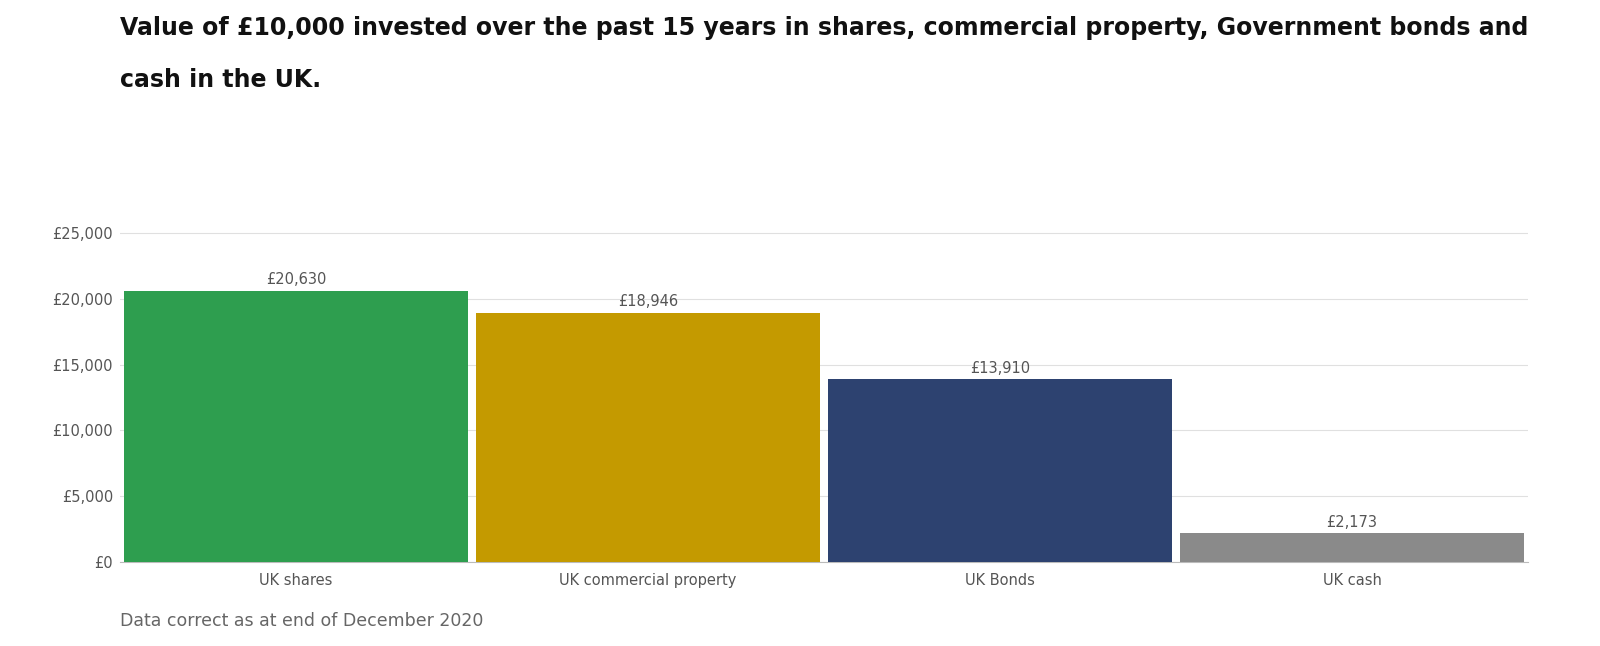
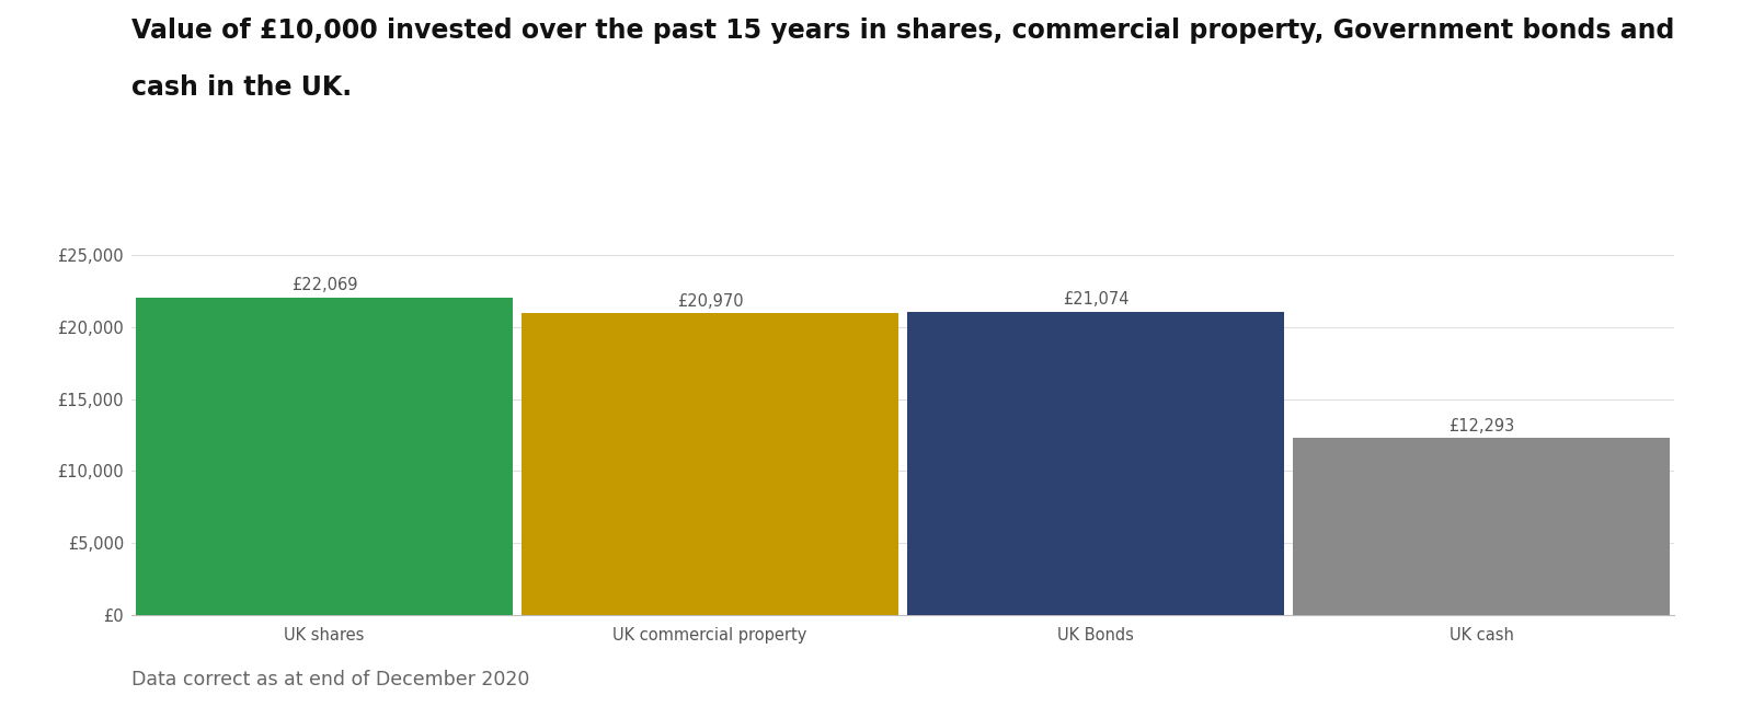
UK shares: £20,630 -> £22,069
UK commercial property: £18,946 -> £20,970
UK Bonds: £13,910 -> £21,074
UK cash: £2,173 -> £12,293
